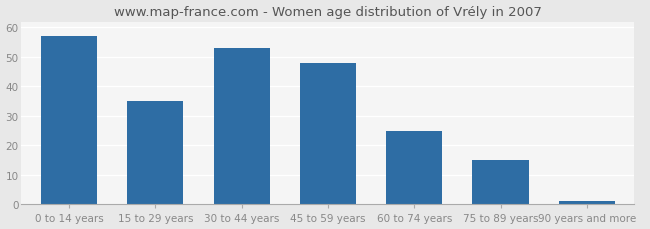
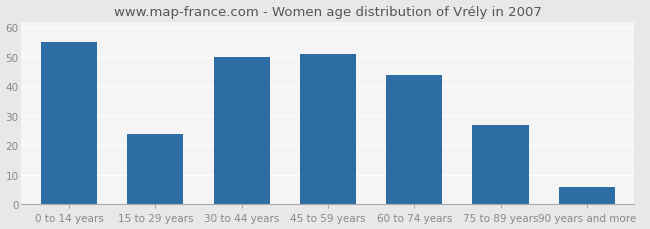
0 to 14 years: 57 -> 55
15 to 29 years: 35 -> 24
30 to 44 years: 53 -> 50
45 to 59 years: 48 -> 51
60 to 74 years: 25 -> 44
75 to 89 years: 15 -> 27
90 years and more: 1 -> 6
